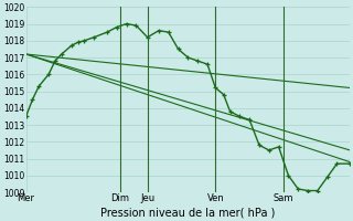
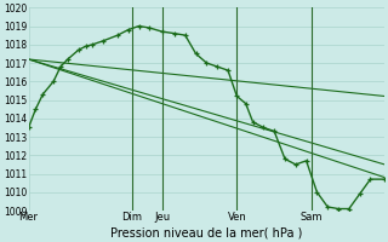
Jeu: 1018.2 -> 1018.7
